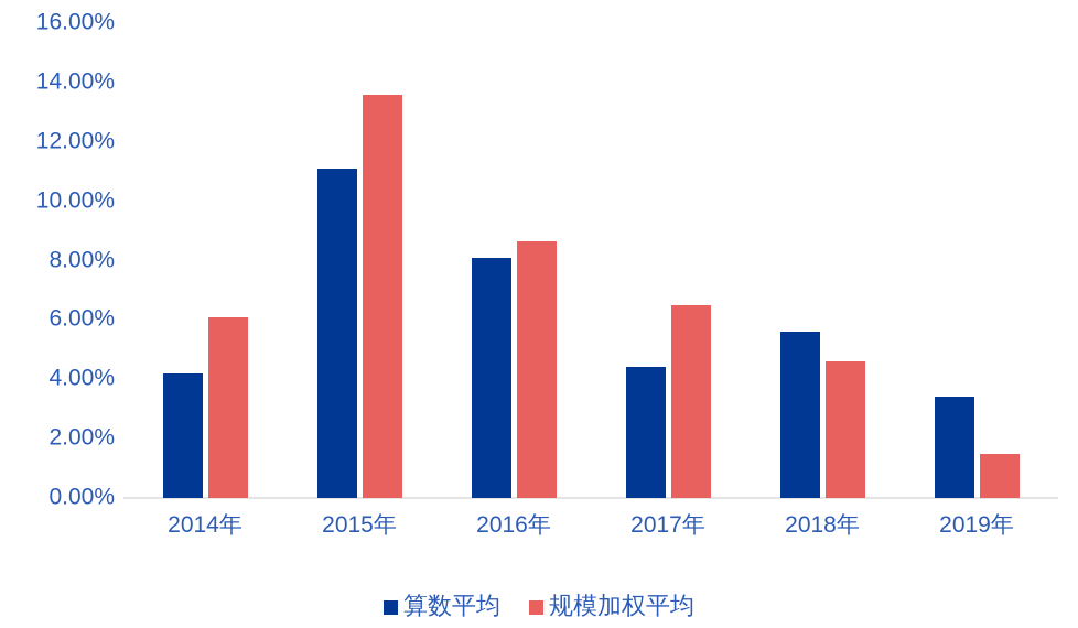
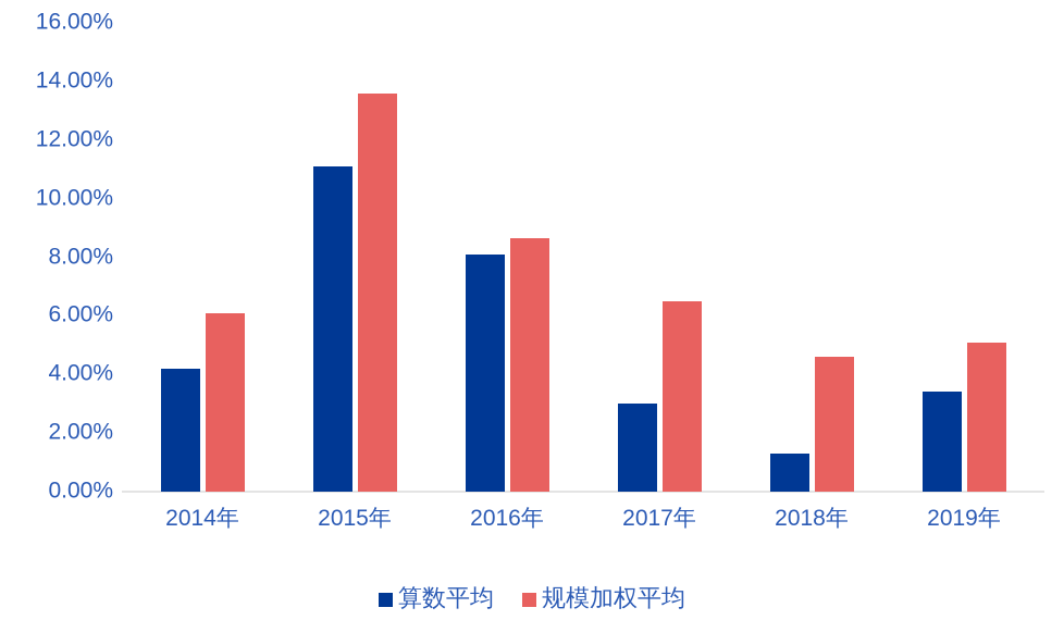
算数平均/2017年: 4.4% -> 3.0%
算数平均/2018年: 5.6% -> 1.3%
规模加权平均/2019年: 1.5% -> 5.1%
